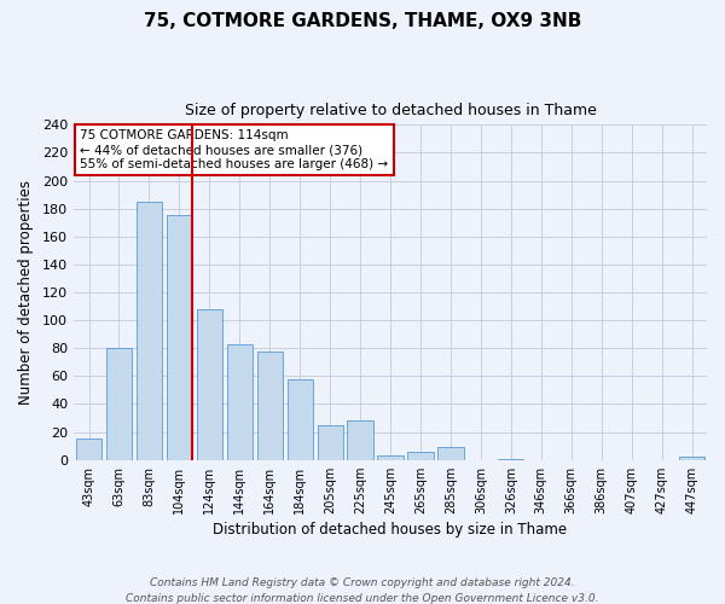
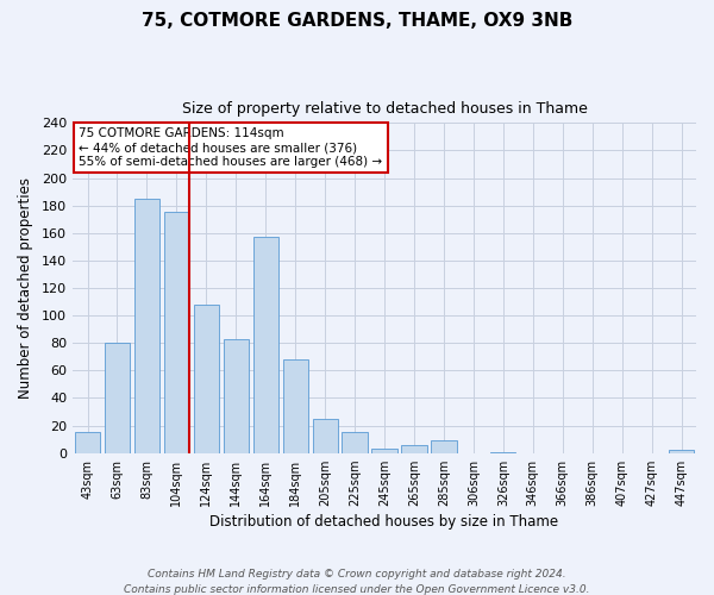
164sqm: 78 -> 157
184sqm: 58 -> 68
225sqm: 28 -> 15
